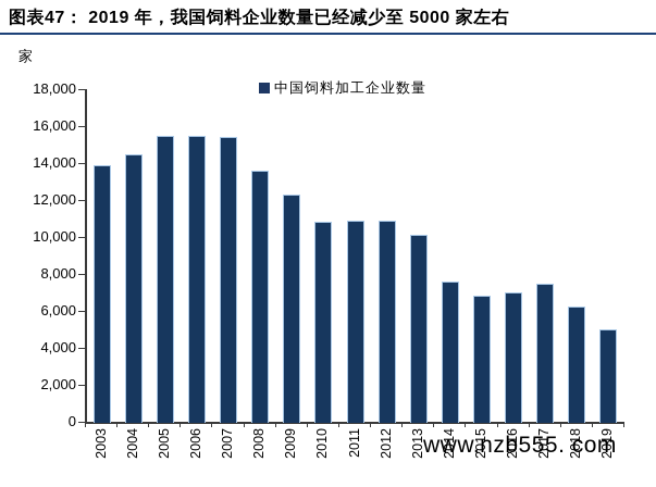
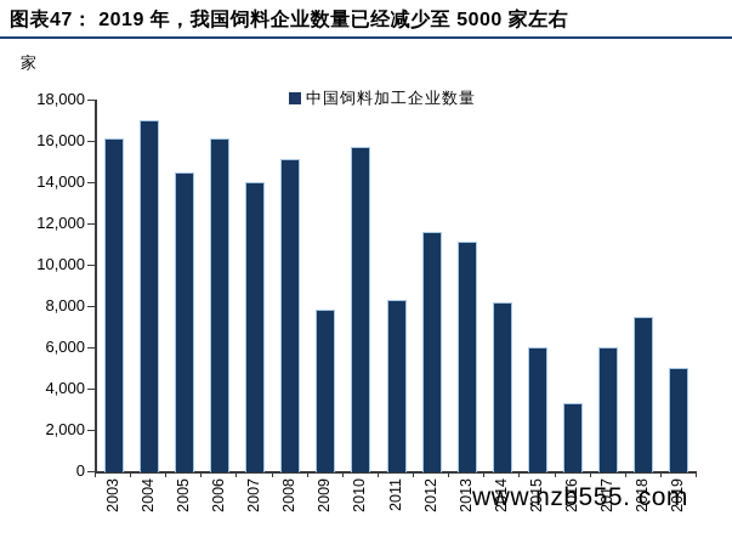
2003: 13900 -> 16100
2004: 14500 -> 17000
2005: 15500 -> 14500
2006: 15500 -> 16100
2007: 15400 -> 14000
2008: 13600 -> 15100
2009: 12300 -> 7800
2010: 10800 -> 15700
2011: 10900 -> 8300
2012: 10900 -> 11600
2013: 10100 -> 11100
2014: 7600 -> 8200
2015: 6800 -> 6000
2016: 7000 -> 3300
2017: 7500 -> 6000
2018: 6200 -> 7500
